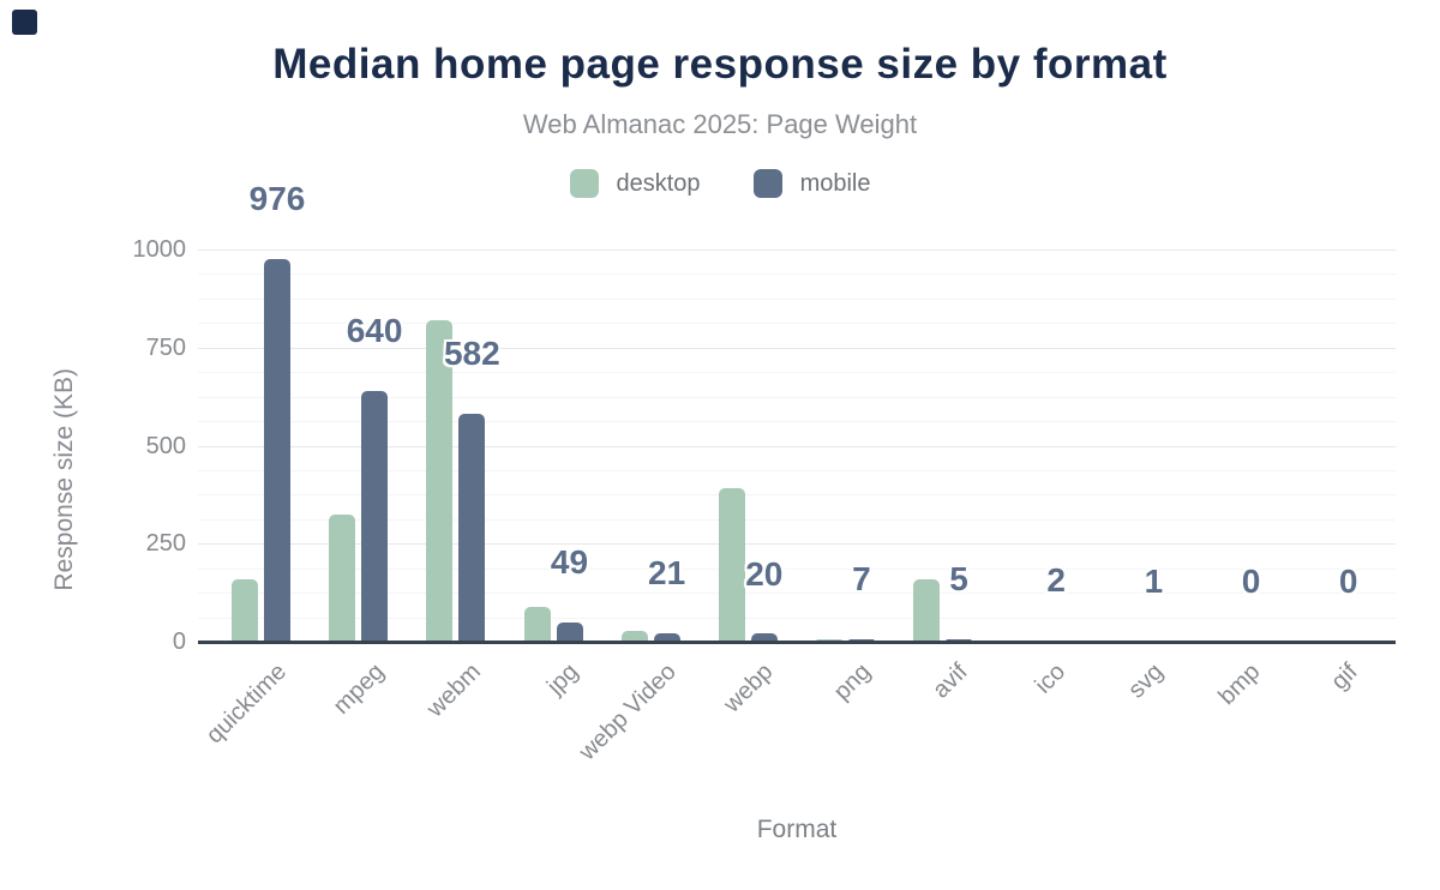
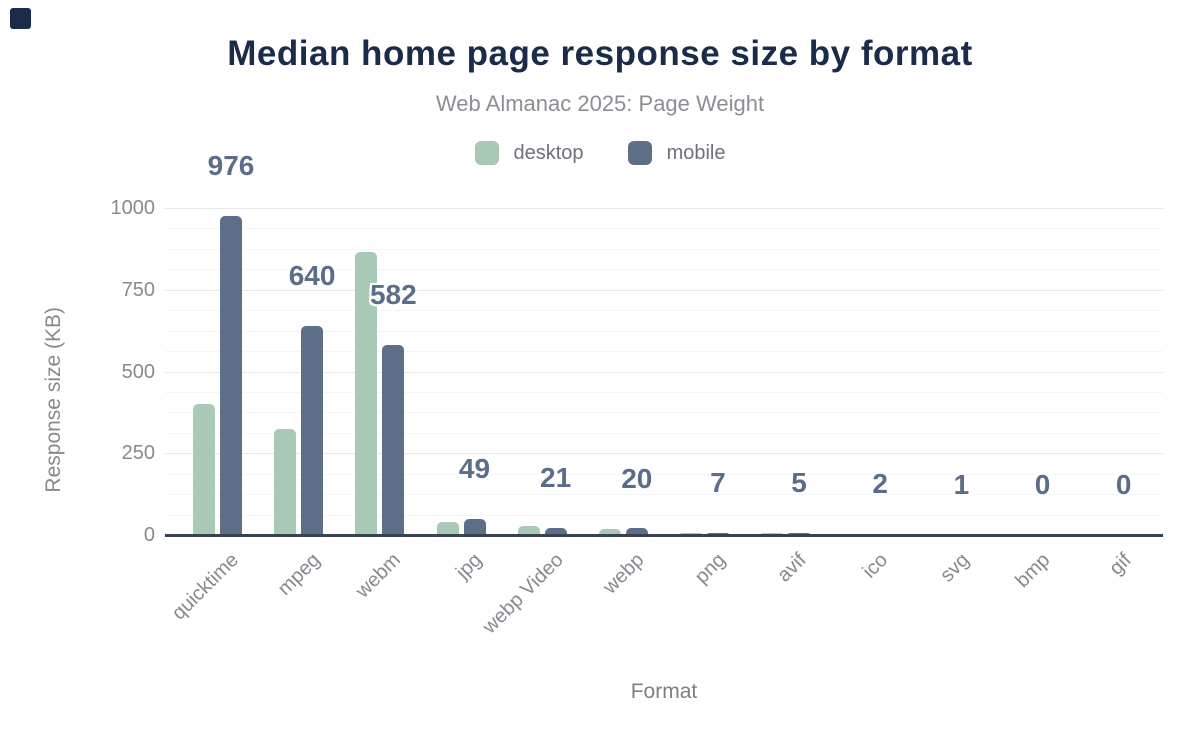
desktop/quicktime: 160 -> 400
desktop/webm: 820 -> 860
desktop/jpg: 90 -> 40
desktop/webp: 390 -> 20
desktop/avif: 160 -> 10
